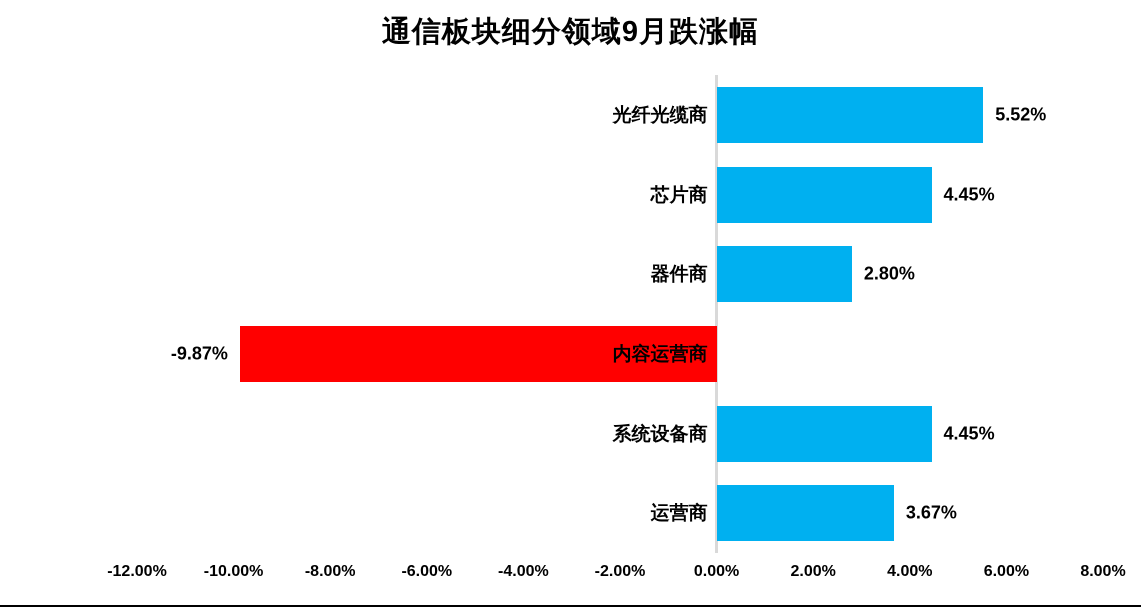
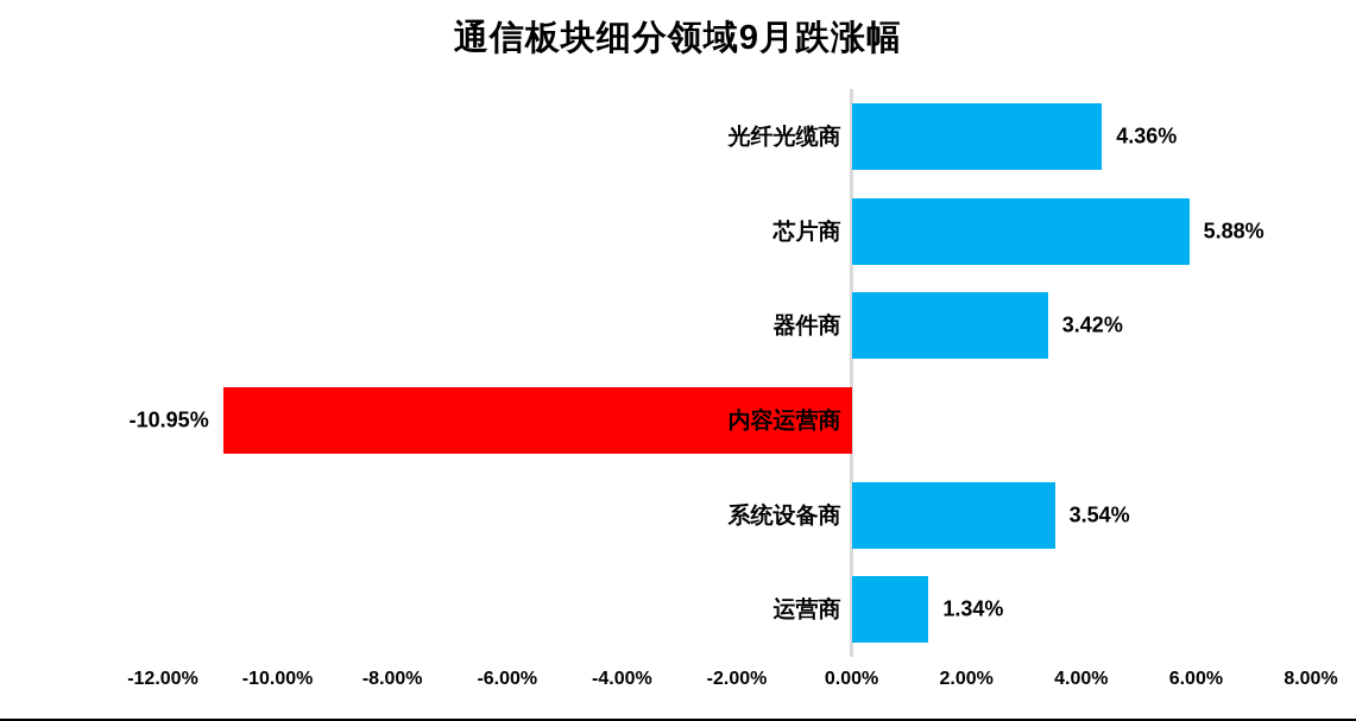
光纤光缆商: 5.52% -> 4.36%
芯片商: 4.45% -> 5.88%
器件商: 2.80% -> 3.42%
内容运营商: -9.87% -> -10.95%
系统设备商: 4.45% -> 3.54%
运营商: 3.67% -> 1.34%
